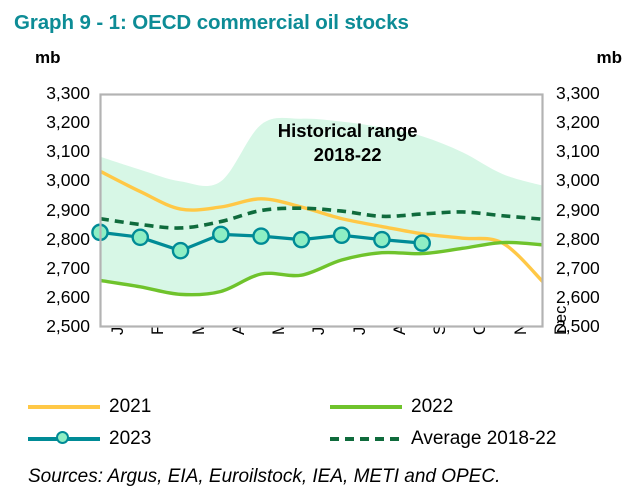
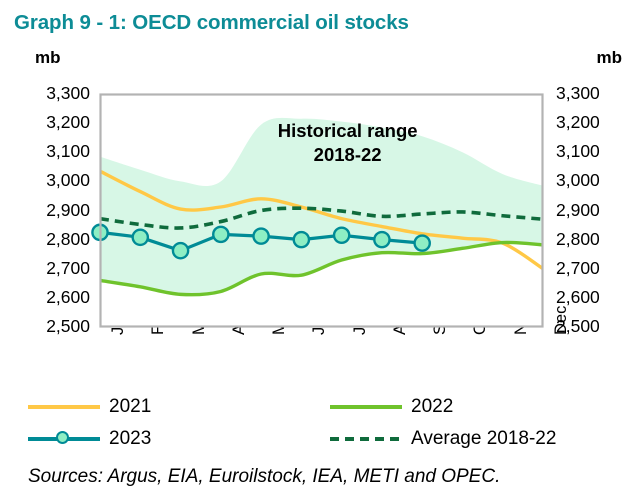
2021/Dec: 2660 -> 2700
